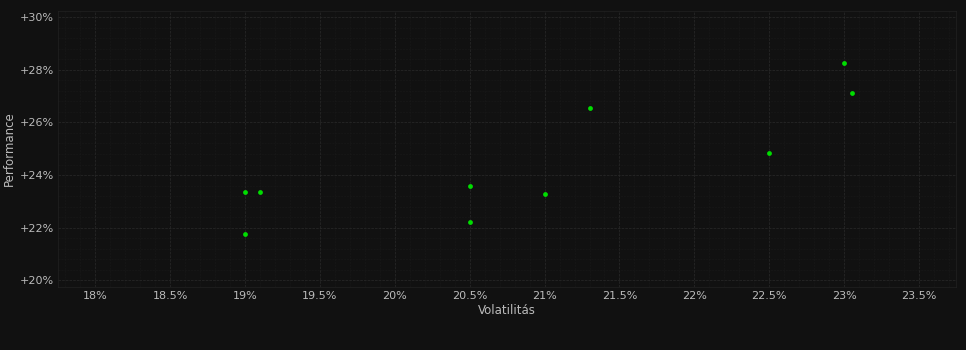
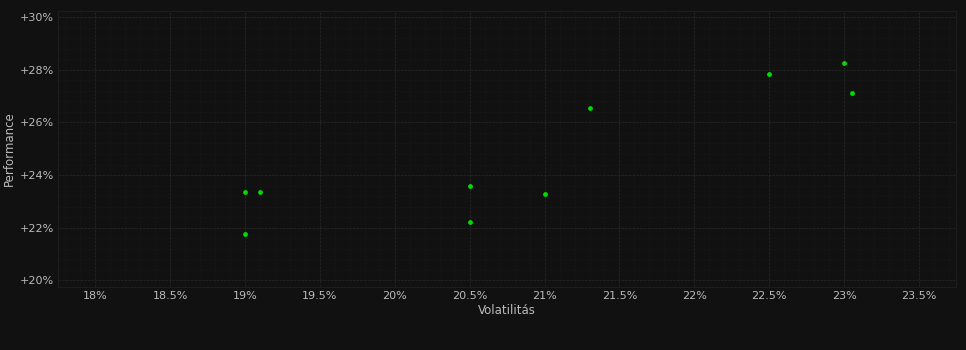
22.5%: 24.85% -> 27.85%
